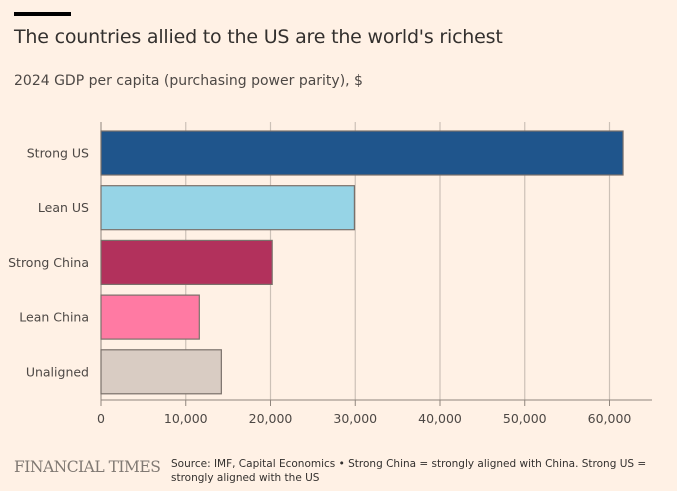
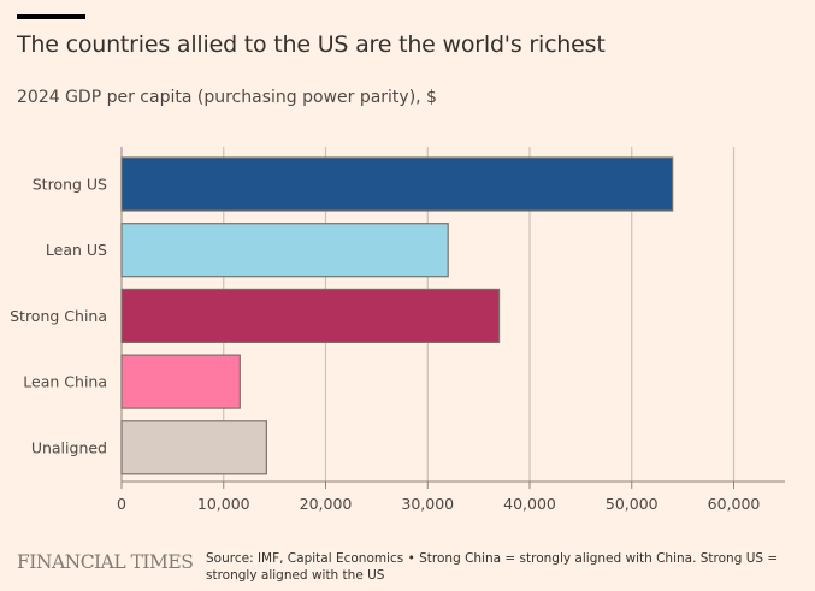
Strong US: 62000 -> 54000
Lean US: 30000 -> 32000
Strong China: 20000 -> 37000
